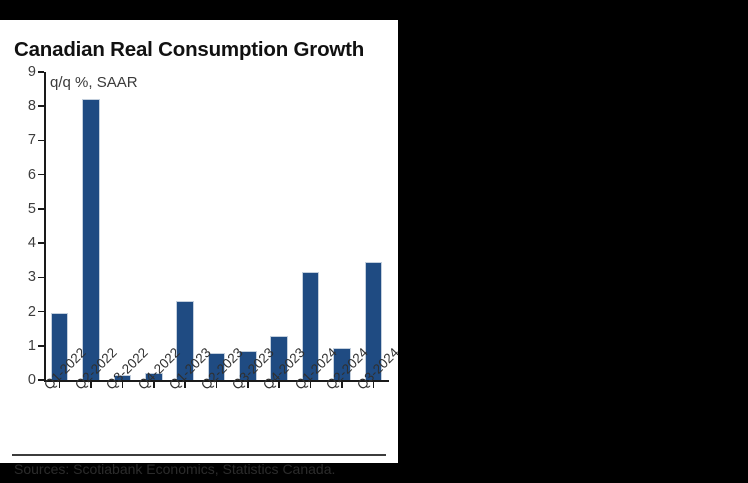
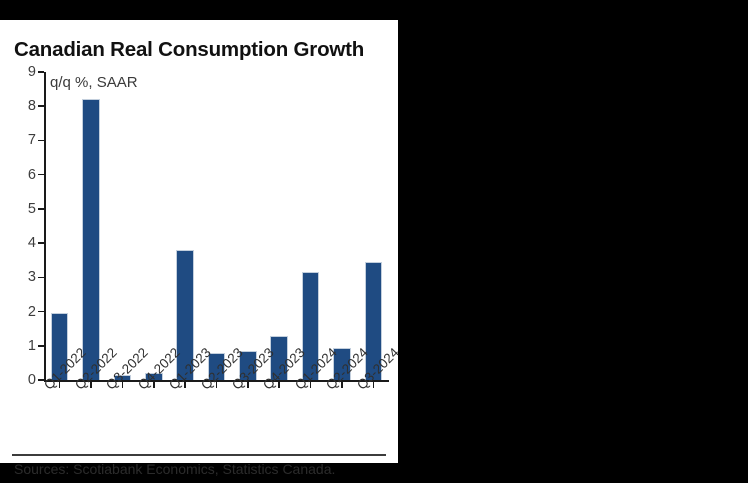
Q1-2023: 2.3 -> 3.8
